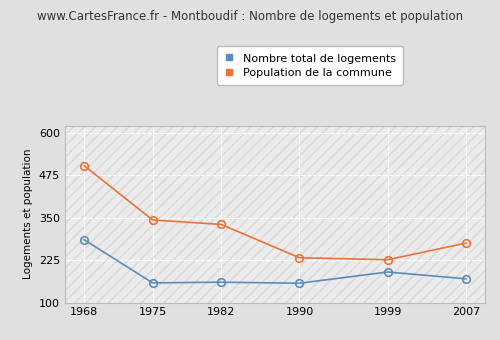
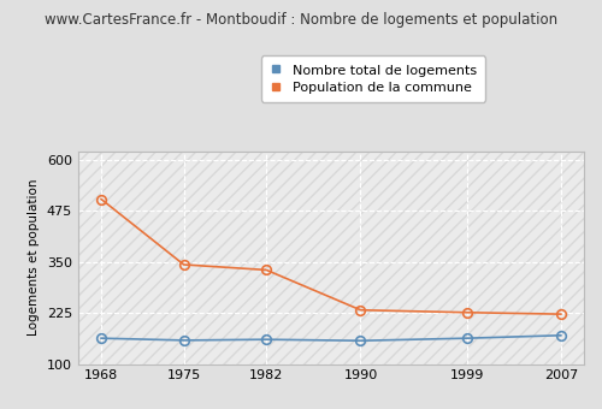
Nombre total de logements/1968: 285 -> 163
Nombre total de logements/1999: 190 -> 163
Population de la commune/2007: 275 -> 222
